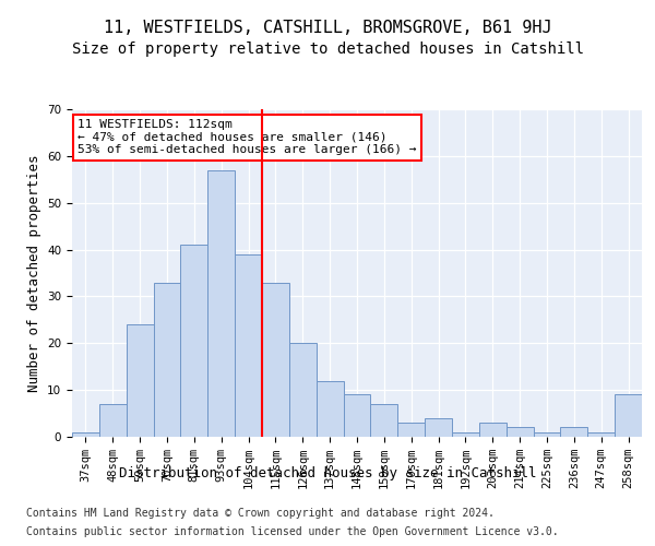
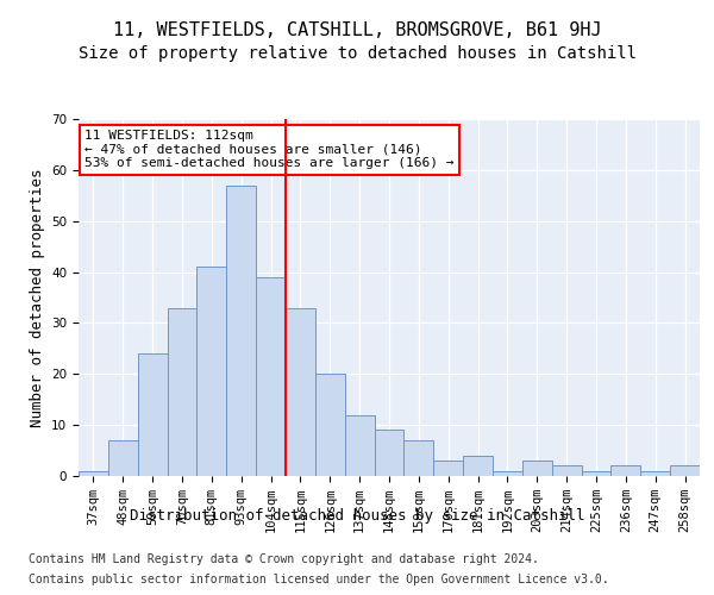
258sqm: 9 -> 2
